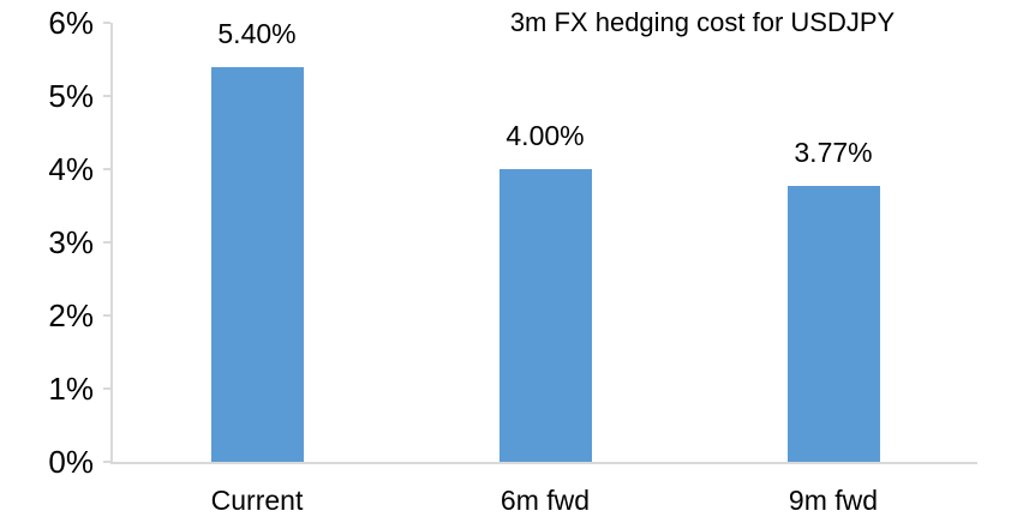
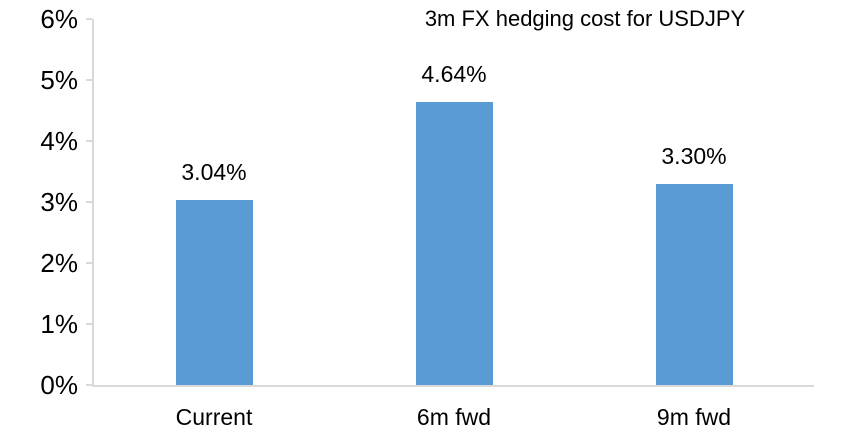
Current: 5.40% -> 3.04%
6m fwd: 4.00% -> 4.64%
9m fwd: 3.77% -> 3.30%
